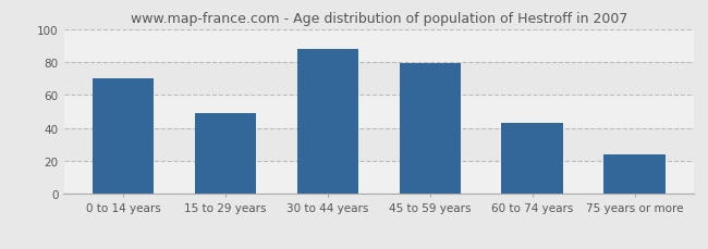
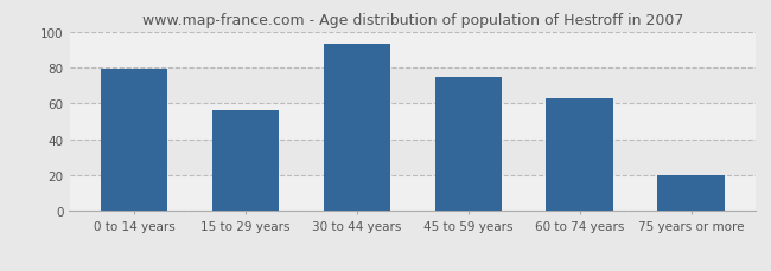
0 to 14 years: 70 -> 79
15 to 29 years: 49 -> 56
30 to 44 years: 88 -> 93
45 to 59 years: 79 -> 75
60 to 74 years: 43 -> 63
75 years or more: 24 -> 20
